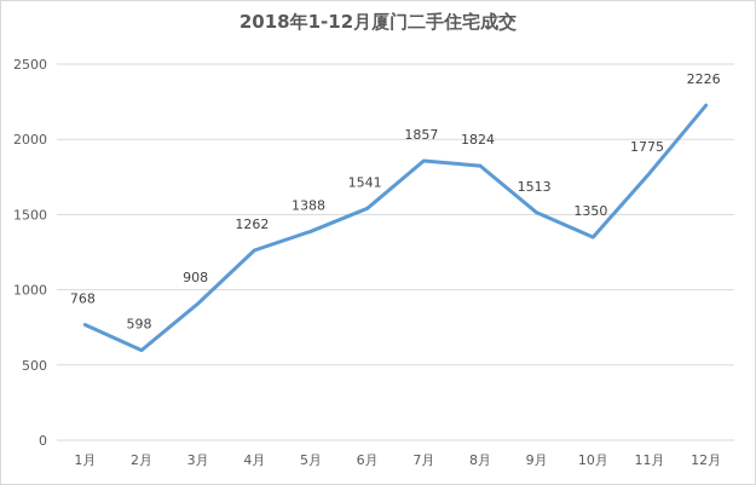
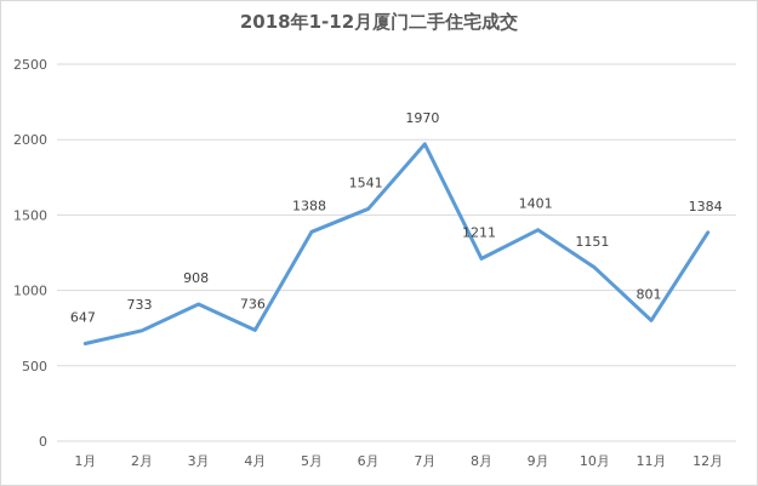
1月: 768 -> 647
2月: 598 -> 733
4月: 1262 -> 736
7月: 1857 -> 1970
8月: 1824 -> 1211
9月: 1513 -> 1401
10月: 1350 -> 1151
11月: 1775 -> 801
12月: 2226 -> 1384
